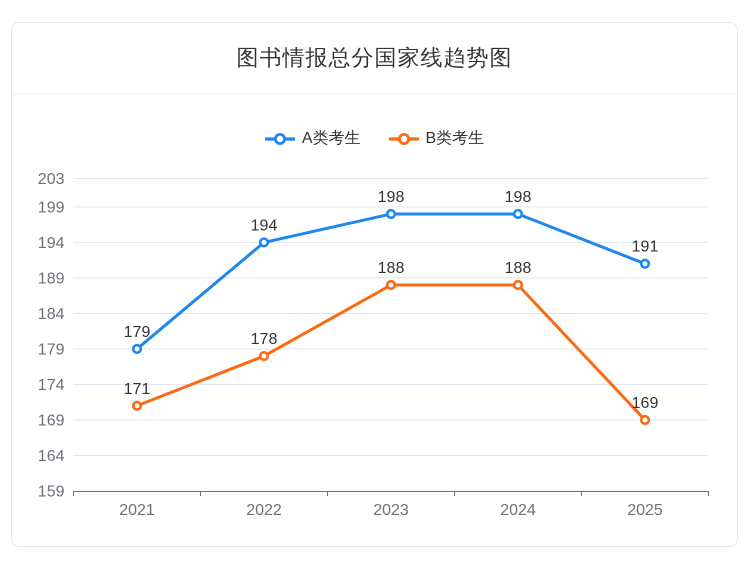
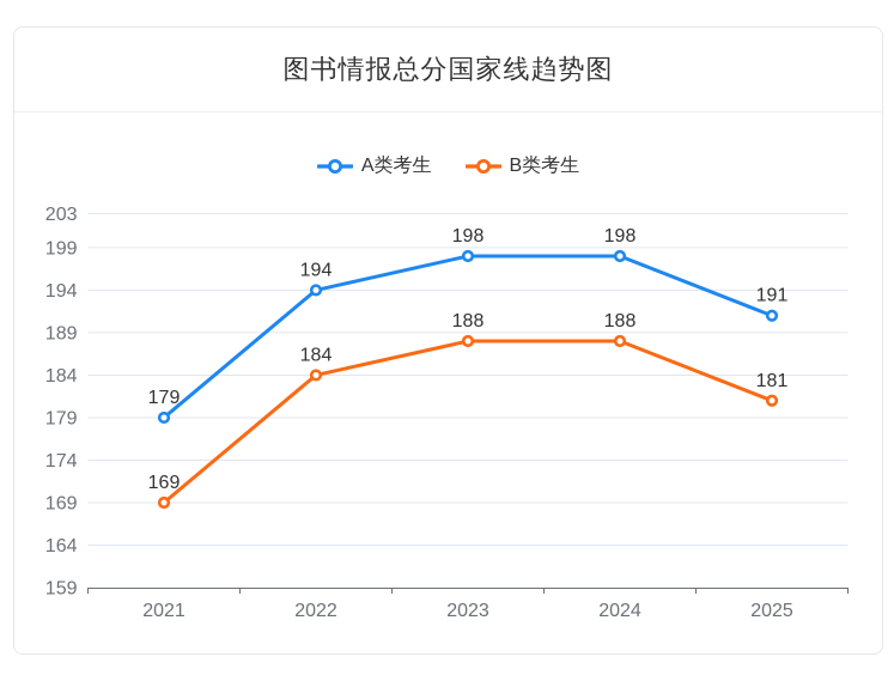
B类考生/2021: 171 -> 169
B类考生/2022: 178 -> 184
B类考生/2025: 169 -> 181
